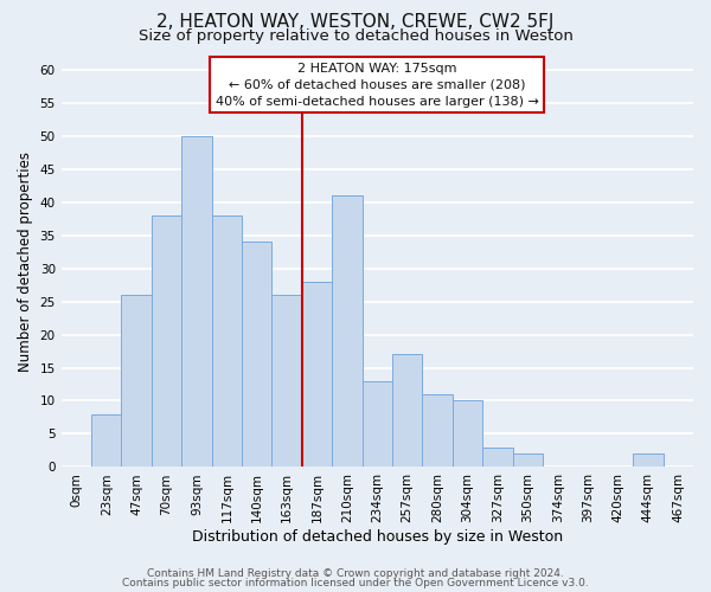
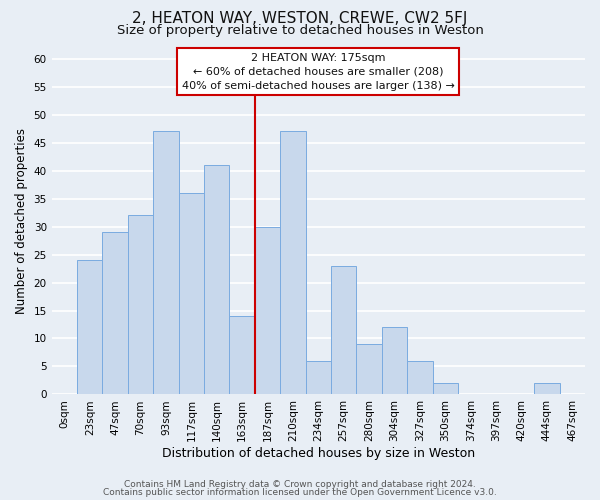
23sqm: 8 -> 24
47sqm: 26 -> 29
70sqm: 38 -> 32
93sqm: 50 -> 47
117sqm: 38 -> 36
140sqm: 34 -> 41
163sqm: 26 -> 14
187sqm: 28 -> 30
210sqm: 41 -> 47
234sqm: 13 -> 6
257sqm: 17 -> 23
280sqm: 11 -> 9
304sqm: 10 -> 12
327sqm: 3 -> 6
